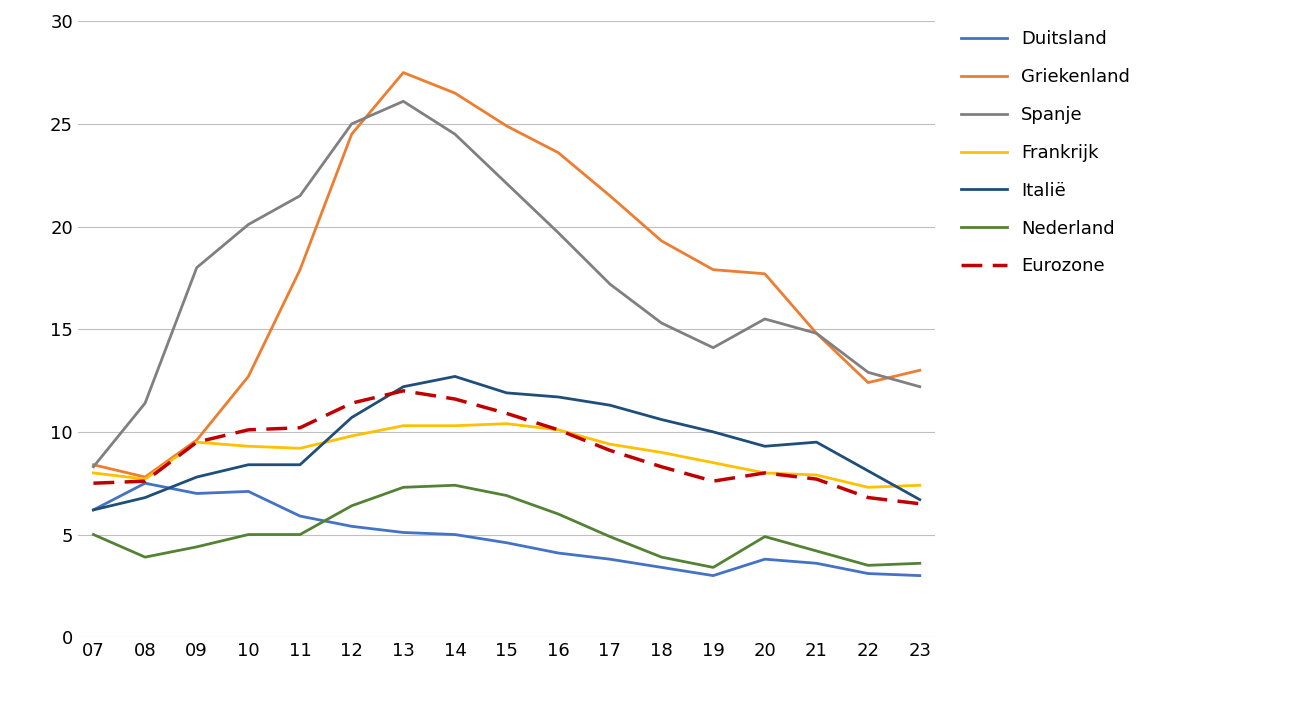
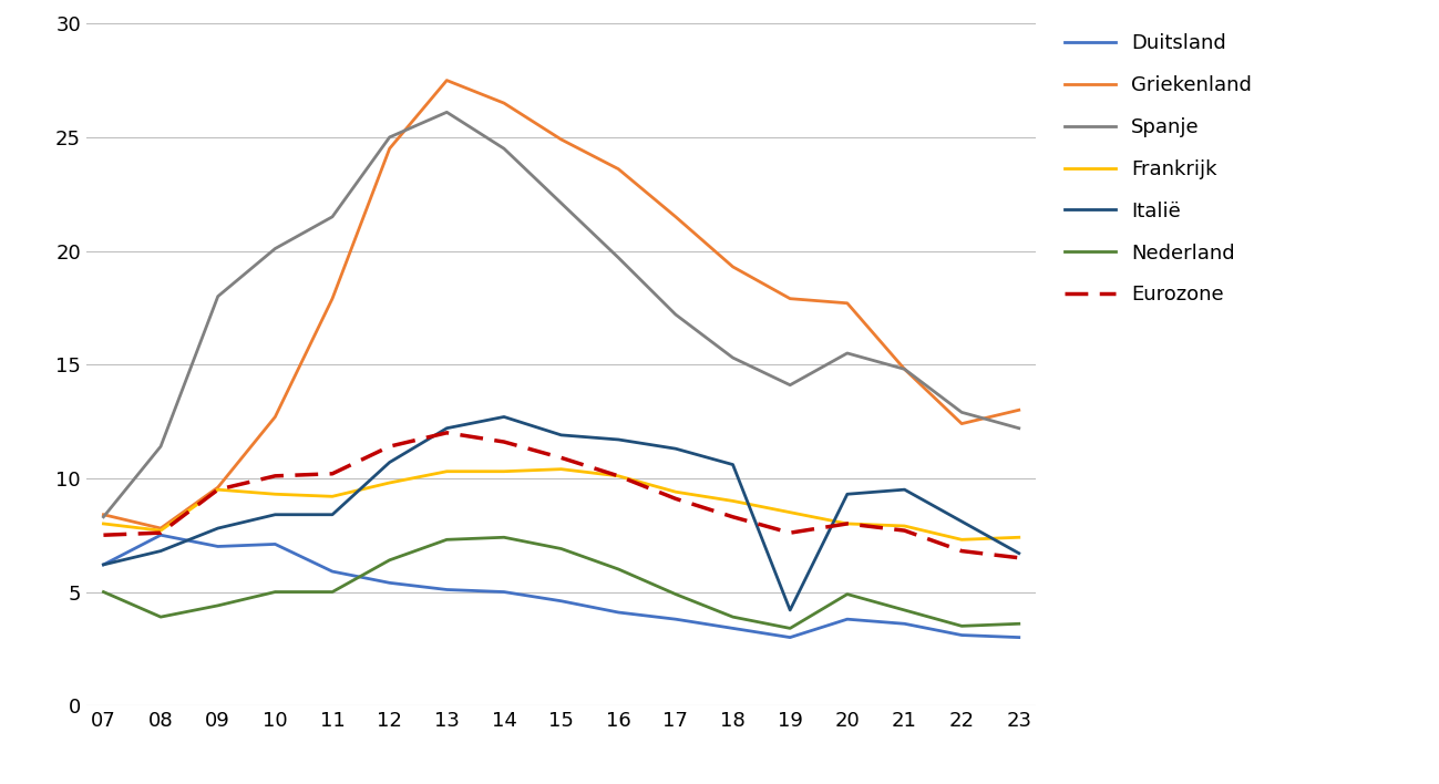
Italië/19: 10.0 -> 4.2
